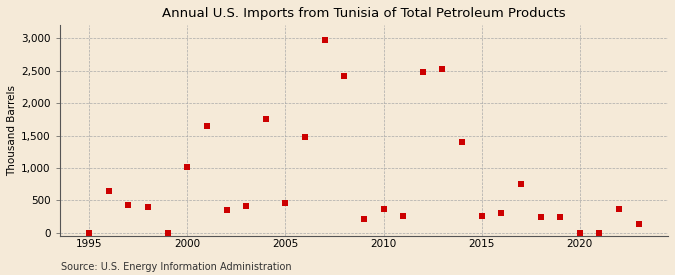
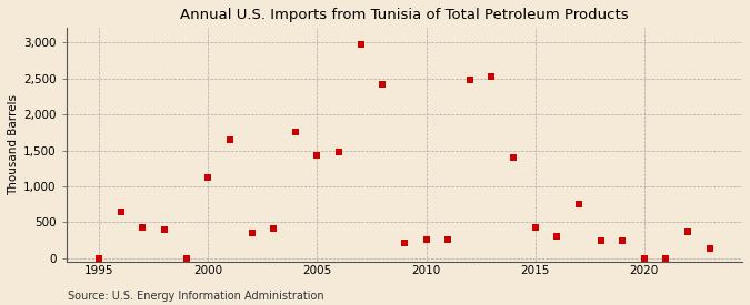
2000: 1,020 -> 1,130
2005: 460 -> 1,430
2010: 360 -> 260
2015: 260 -> 430
